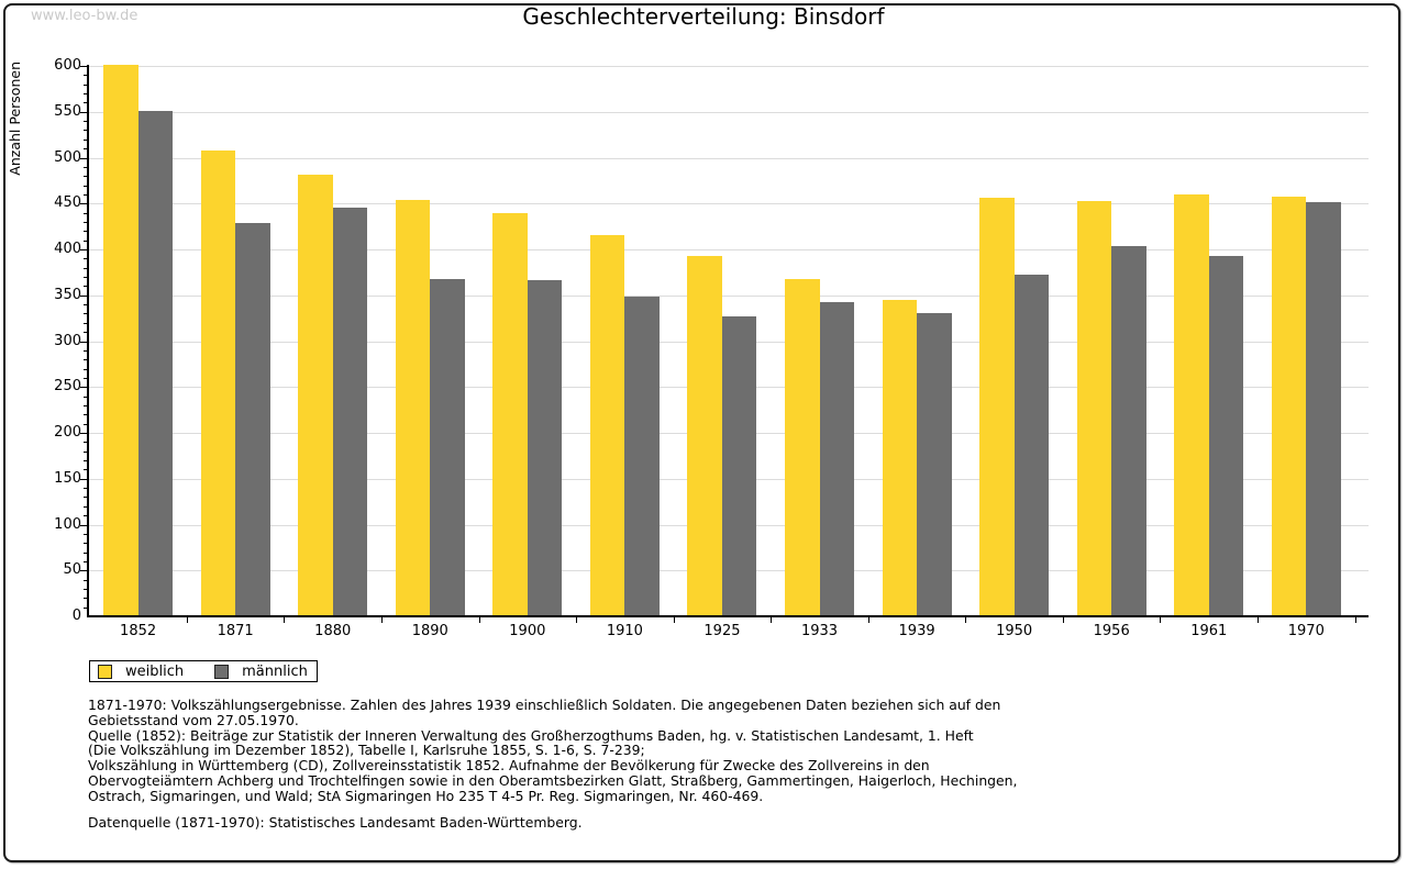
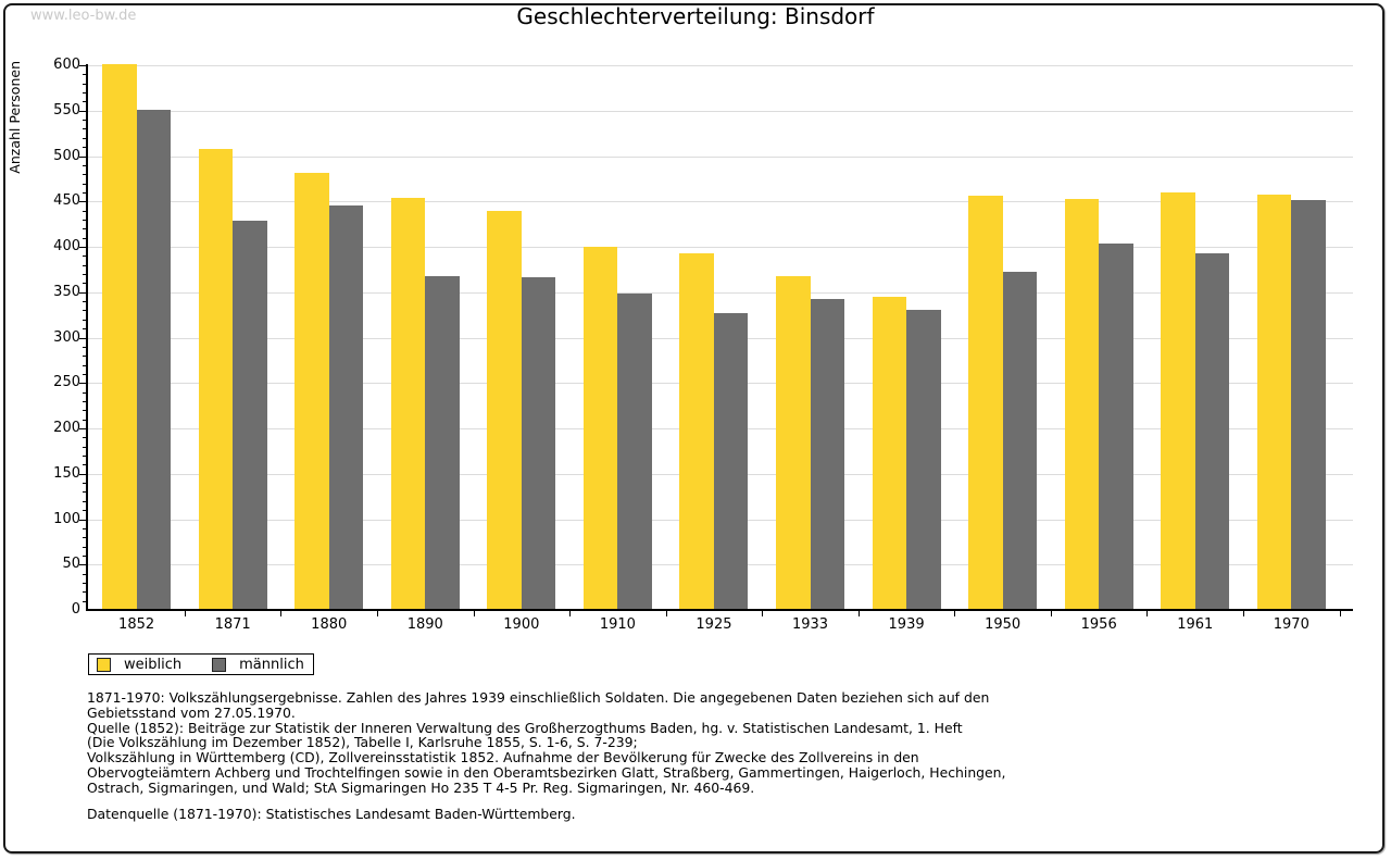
weiblich/1910: 420 -> 400
